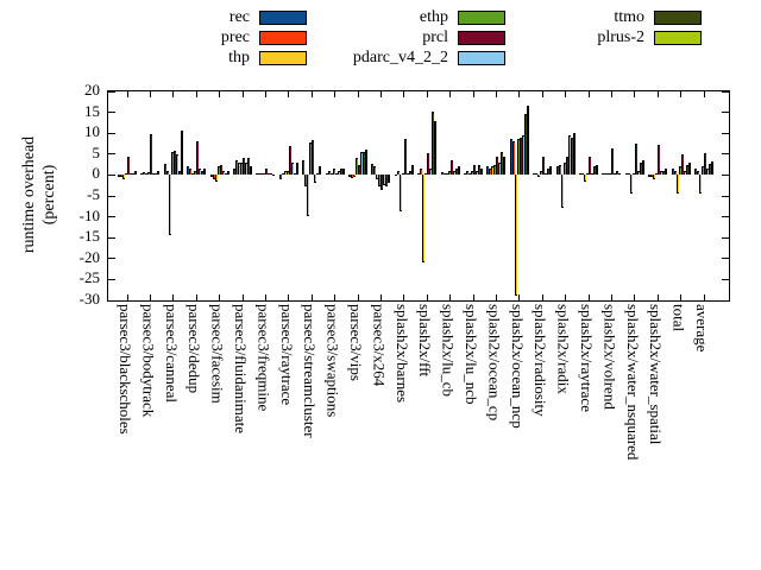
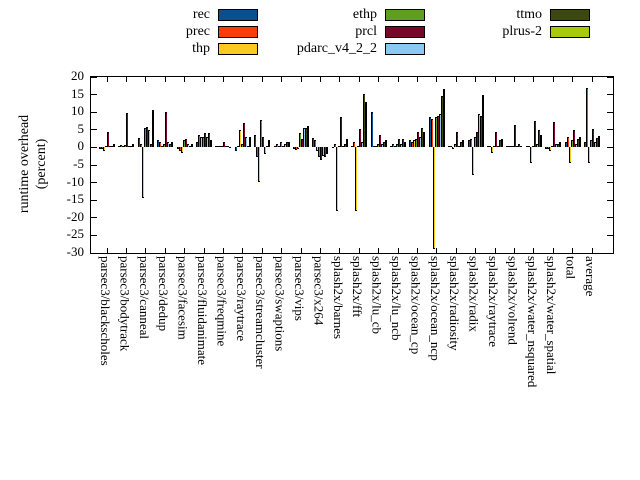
prcl/parsec3/dedup: 8 -> 10
thp/parsec3/raytrace: 1 -> 5
prcl/parsec3/streamcluster: 8 -> 3
thp/splash2x/barnes: -9 -> -18
thp/splash2x/fft: -21 -> -18
rec/splash2x/lu_cb: 1 -> 10
plrus-2/splash2x/radix: 10 -> 15
ttmo/splash2x/water_nsquared: 3 -> 5
prec/total: 1 -> 3
prec/average: 1 -> 17
